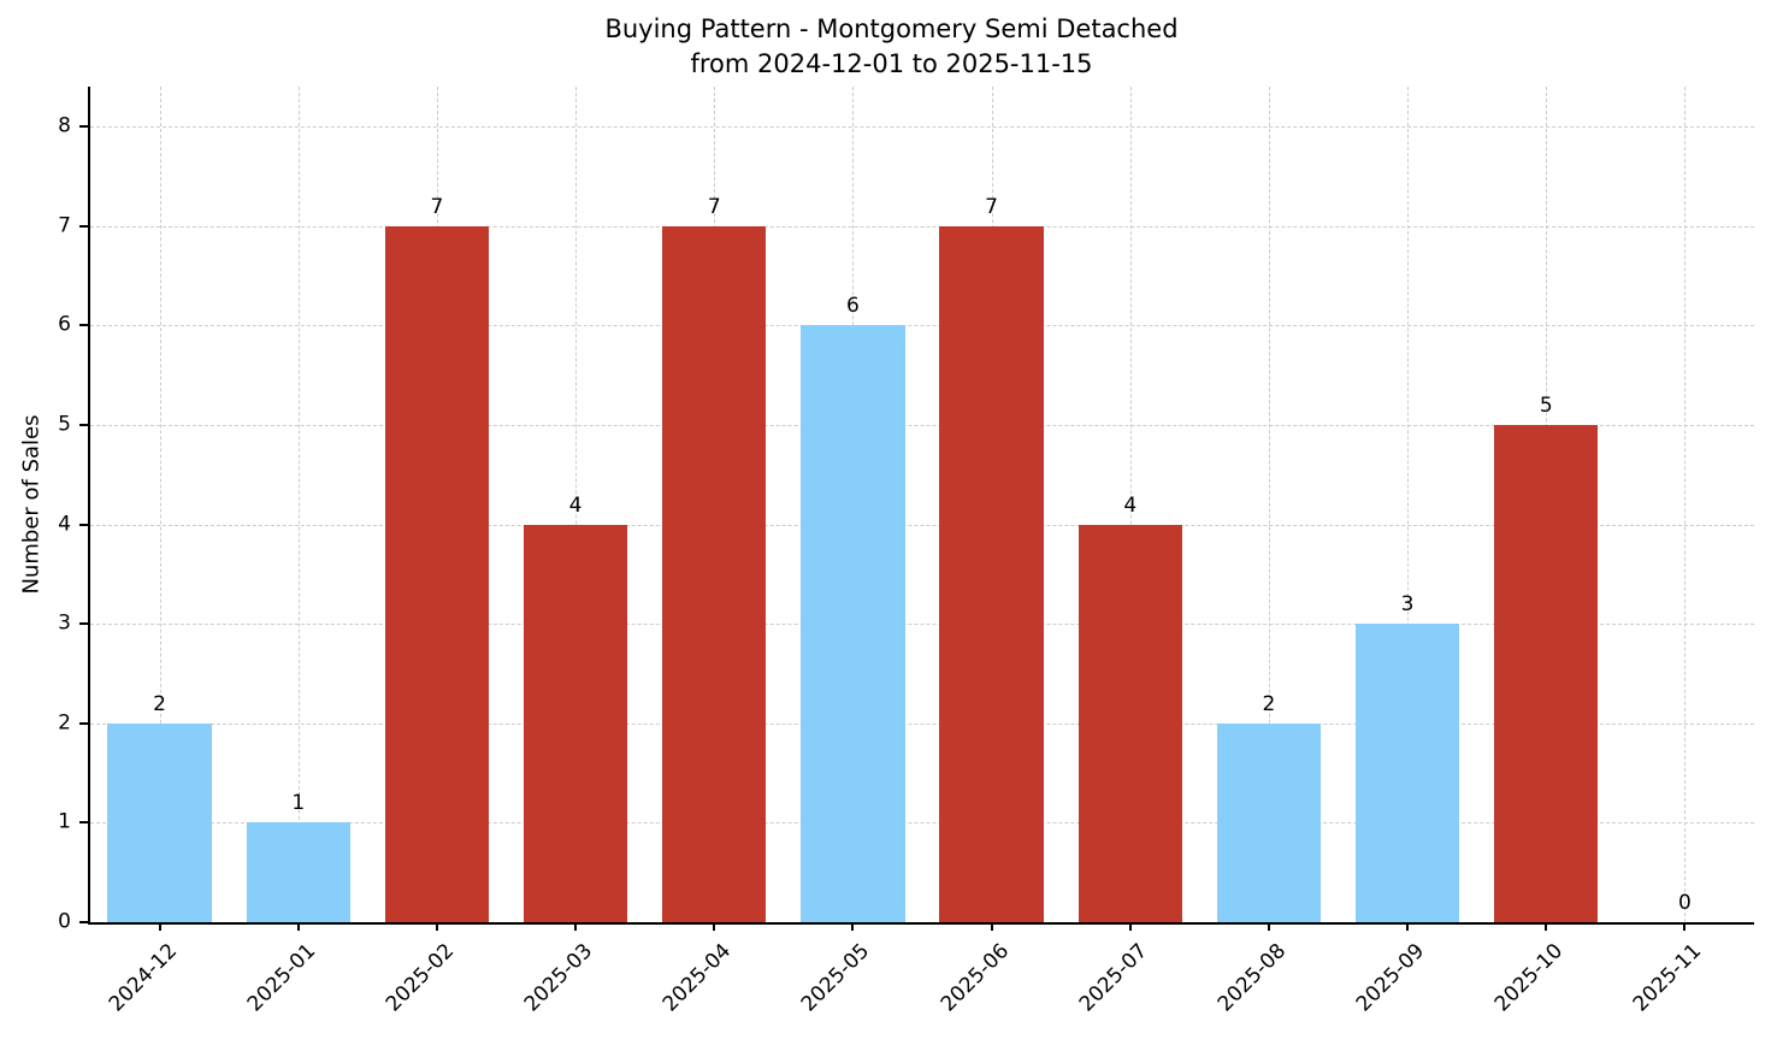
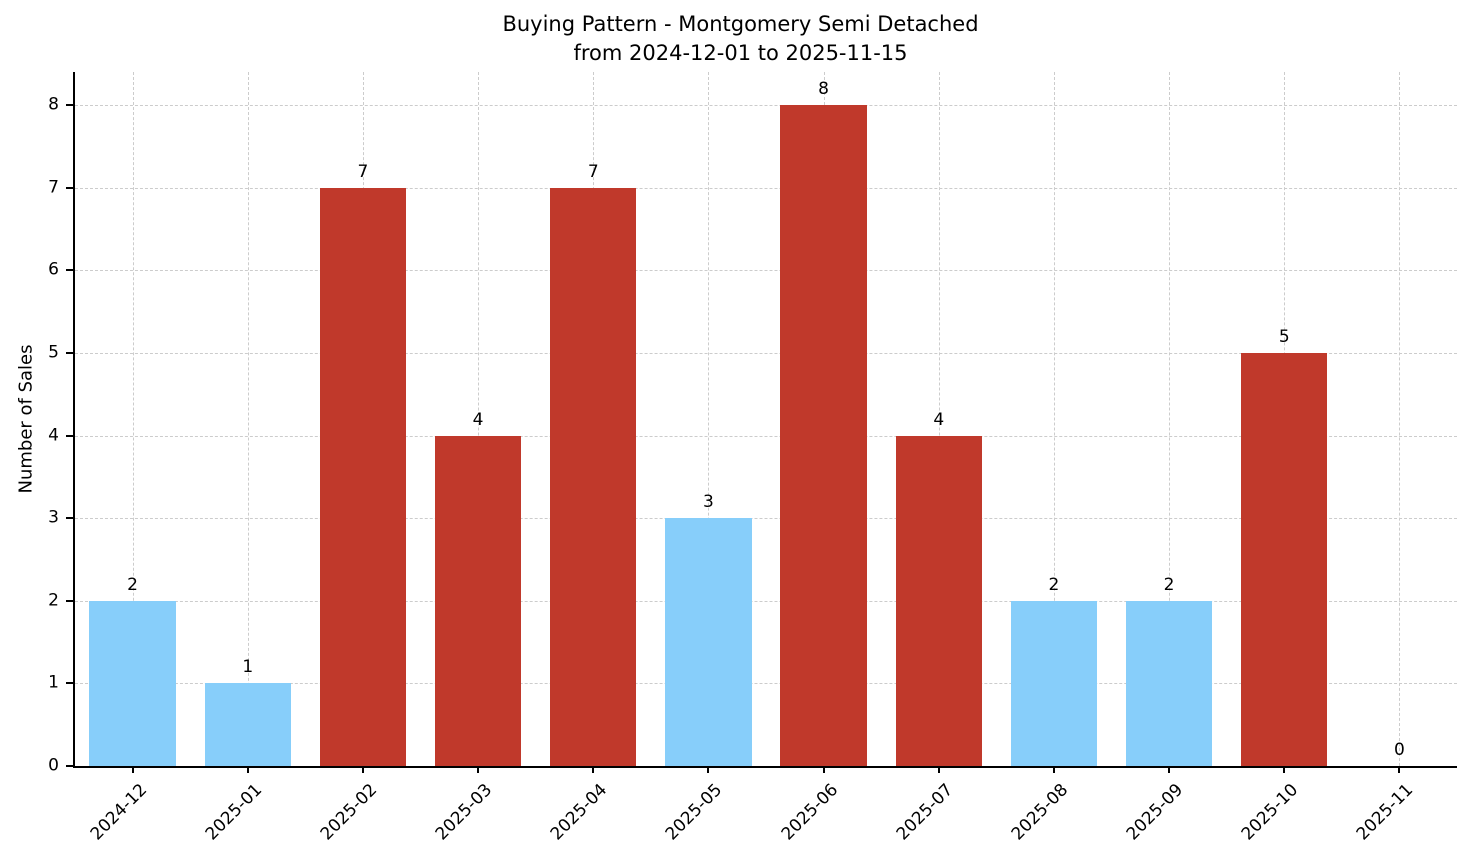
2025-05: 6 -> 3
2025-06: 7 -> 8
2025-09: 3 -> 2
